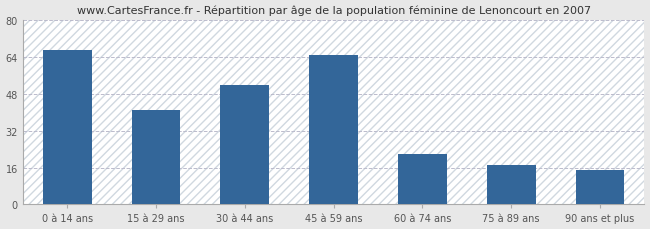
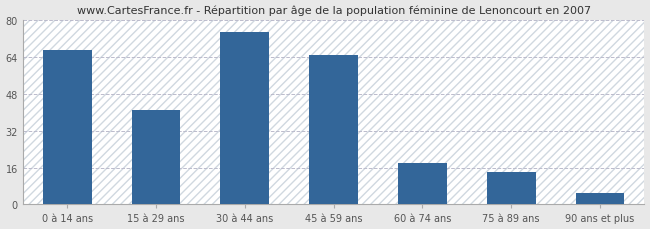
30 à 44 ans: 52 -> 75
60 à 74 ans: 22 -> 18
75 à 89 ans: 17 -> 14
90 ans et plus: 15 -> 5
